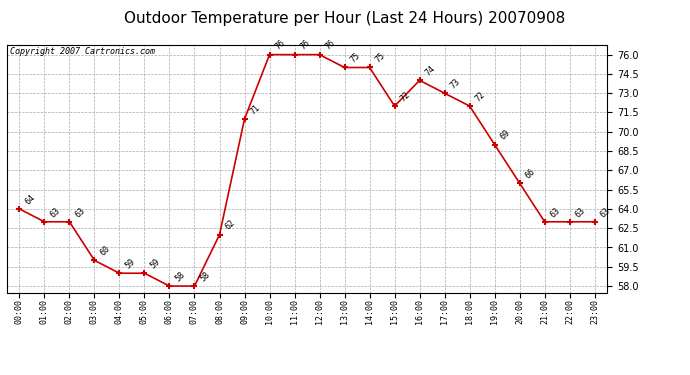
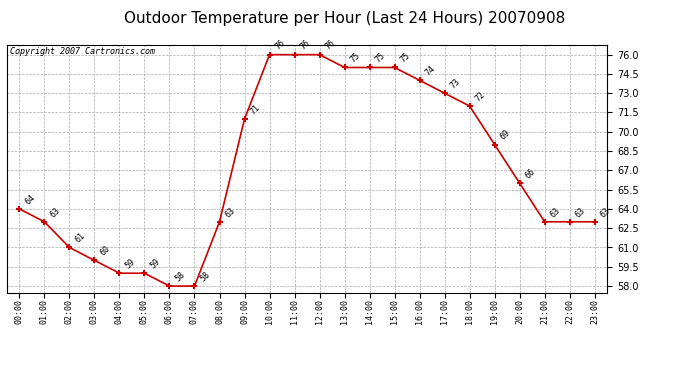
02:00: 63 -> 61
08:00: 62 -> 63
15:00: 72 -> 75
